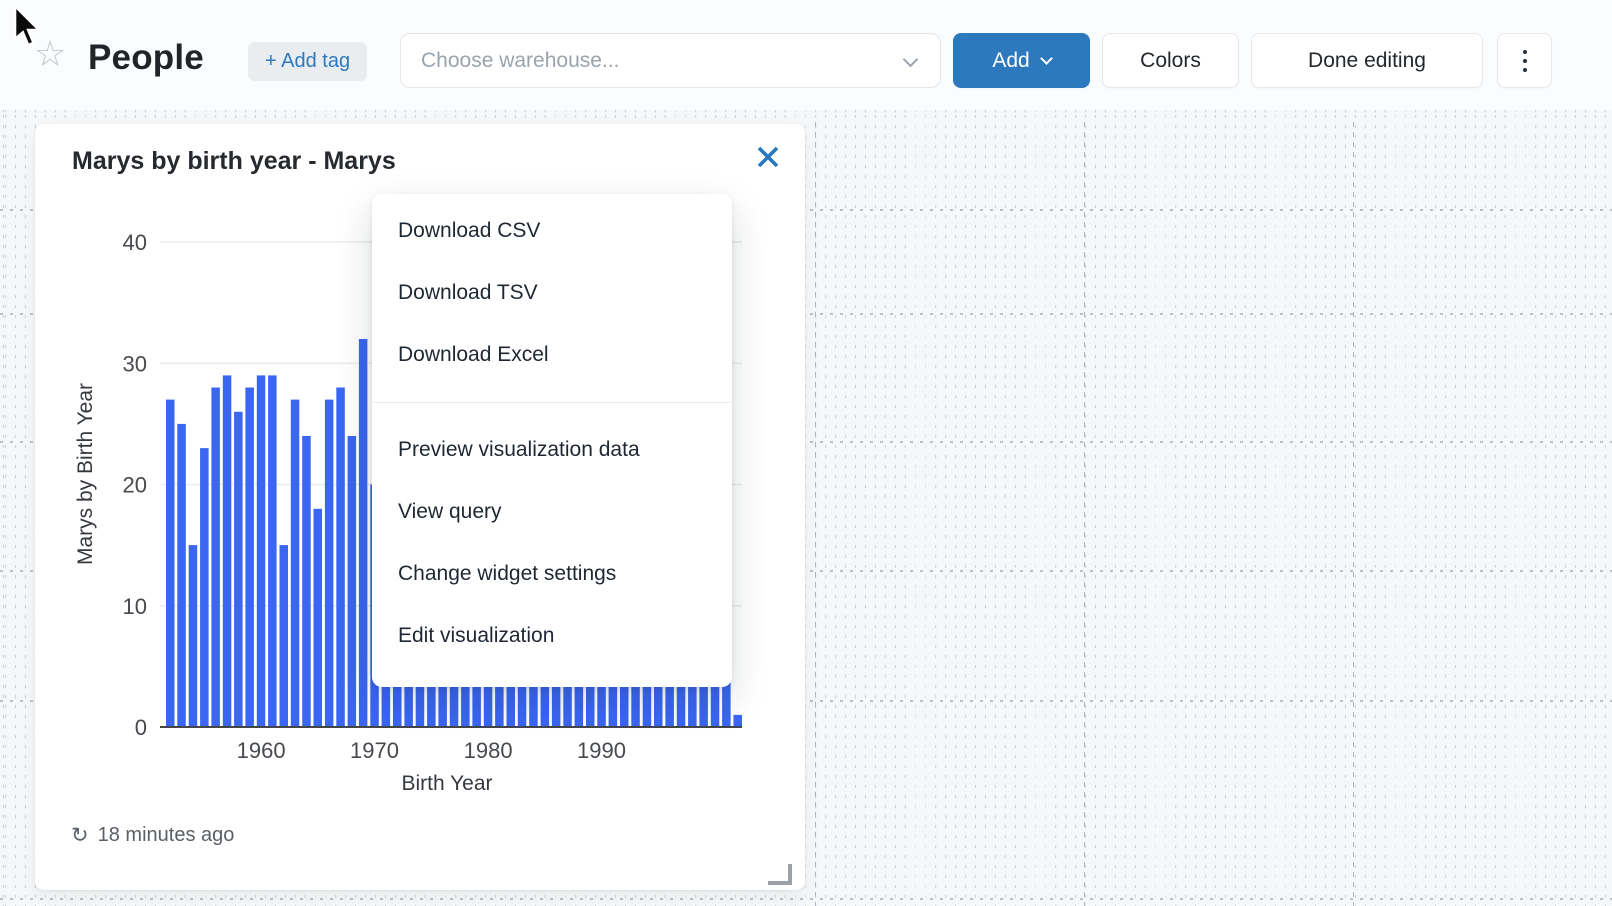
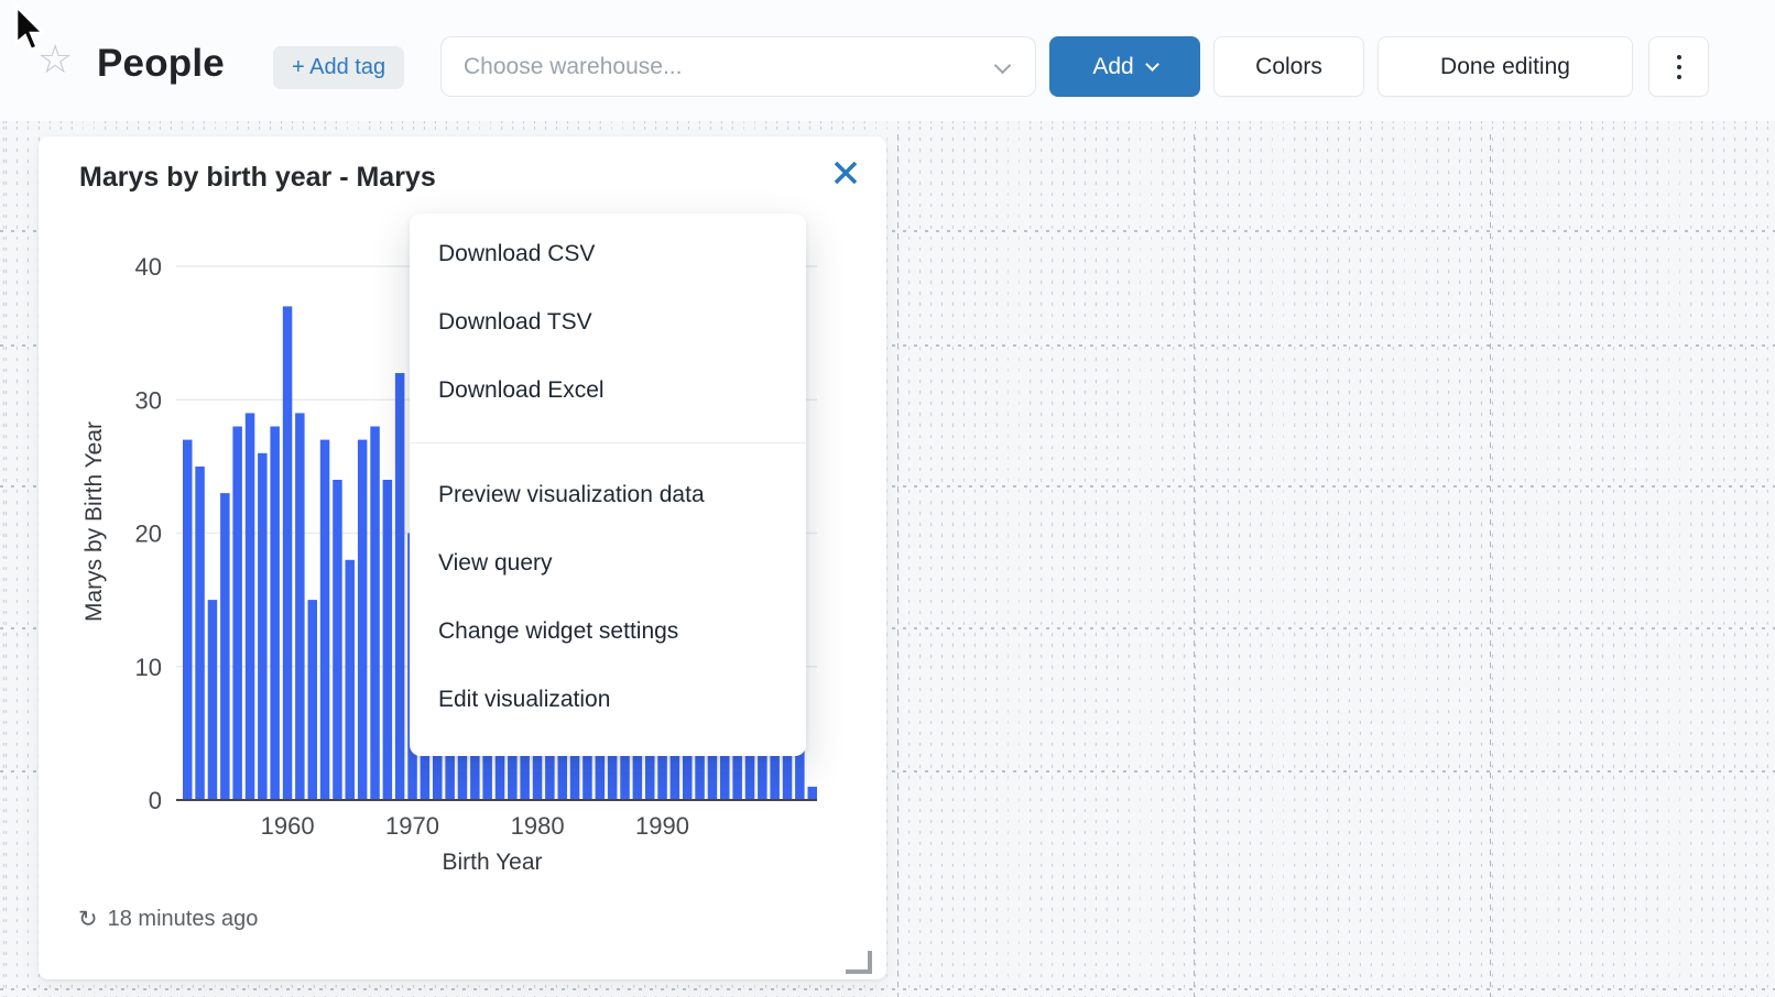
1960: 29 -> 37
